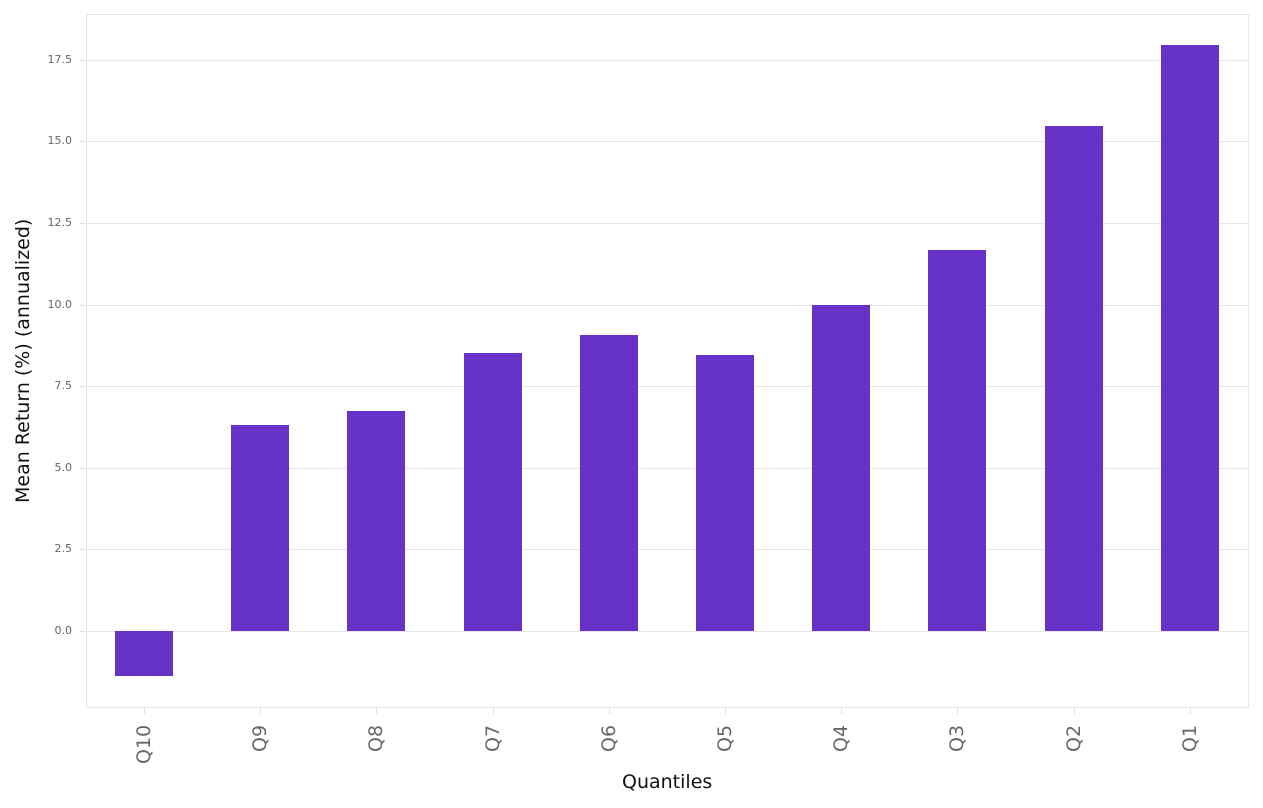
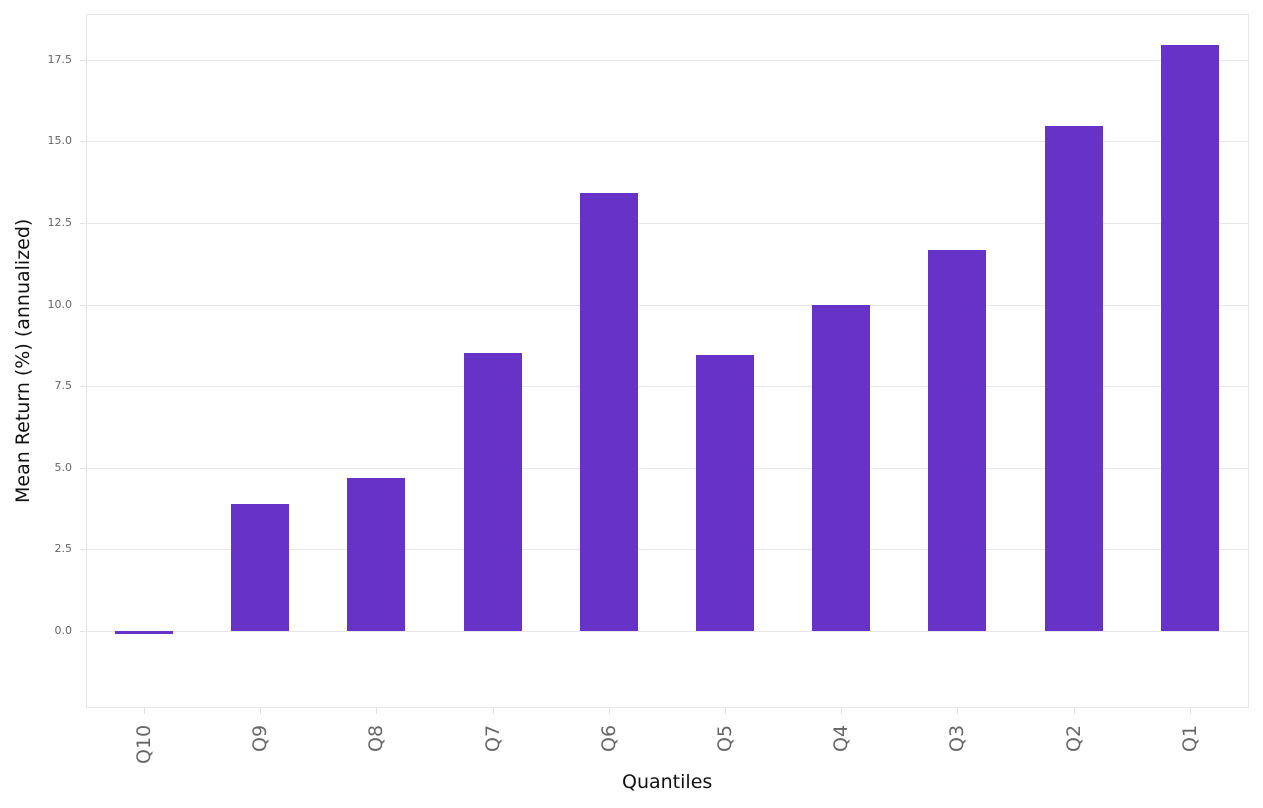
Q10: -1.4 -> -0.1
Q9: 6.3 -> 3.9
Q8: 6.8 -> 4.7
Q6: 9.1 -> 13.4
